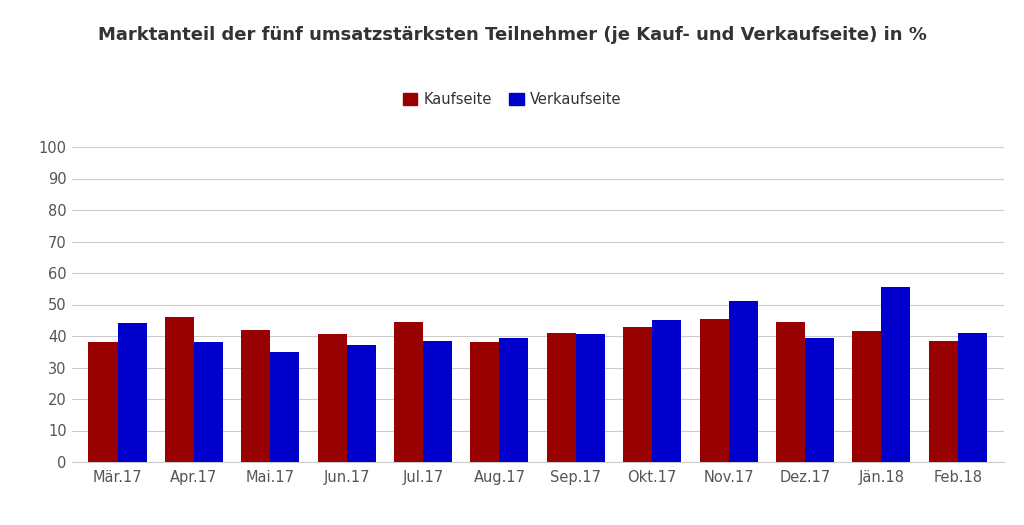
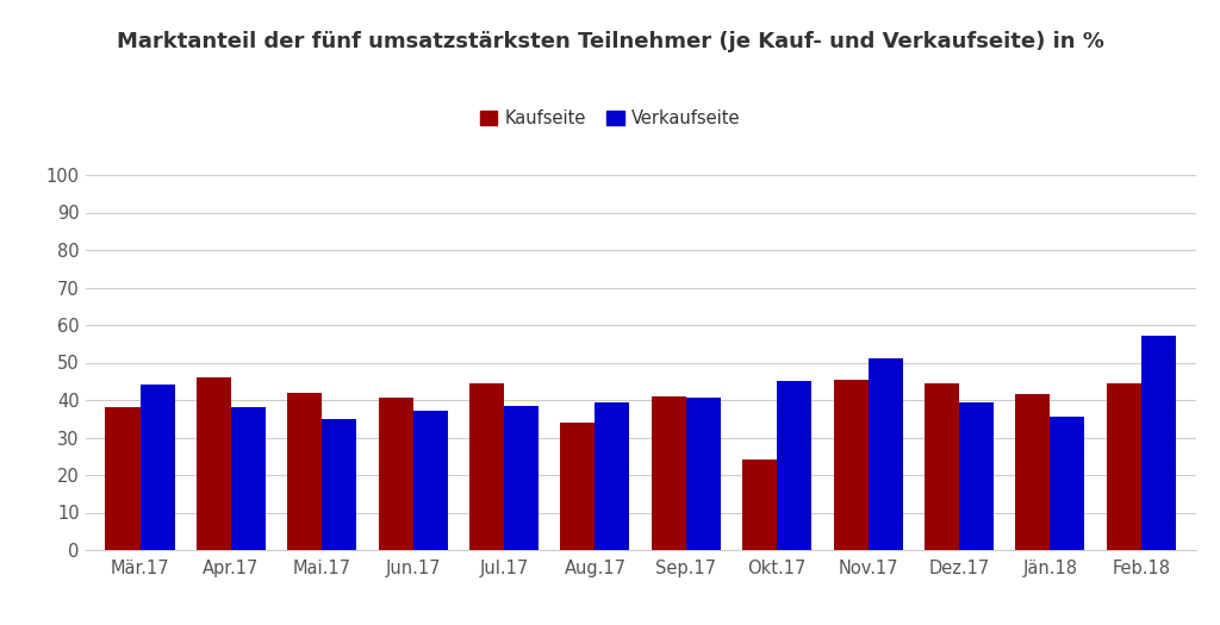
Kaufseite/Aug.17: 38.0 -> 34.0
Kaufseite/Okt.17: 43.0 -> 24.0
Verkaufseite/Jän.18: 55.5 -> 35.5
Kaufseite/Feb.18: 38.5 -> 44.5
Verkaufseite/Feb.18: 41.0 -> 57.0
